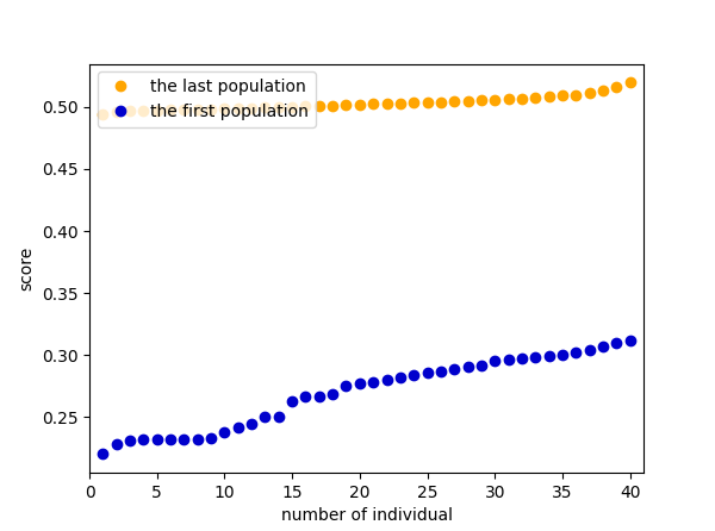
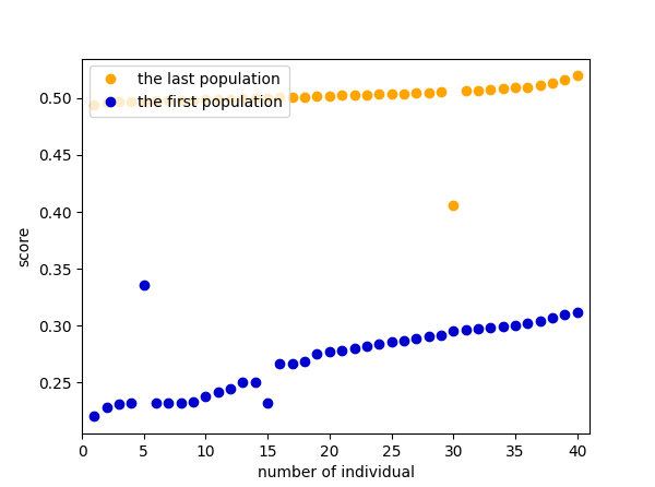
the first population/5: 0.232 -> 0.336
the first population/15: 0.263 -> 0.232
the last population/30: 0.506 -> 0.406
